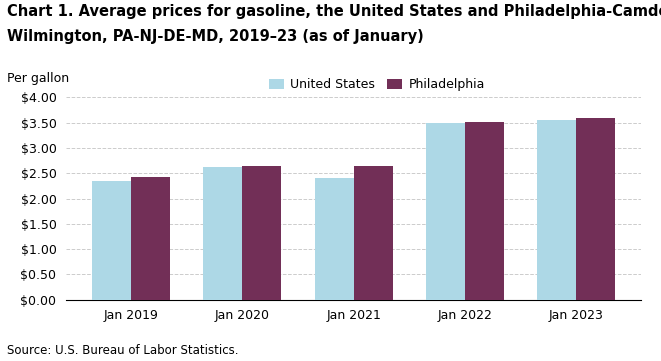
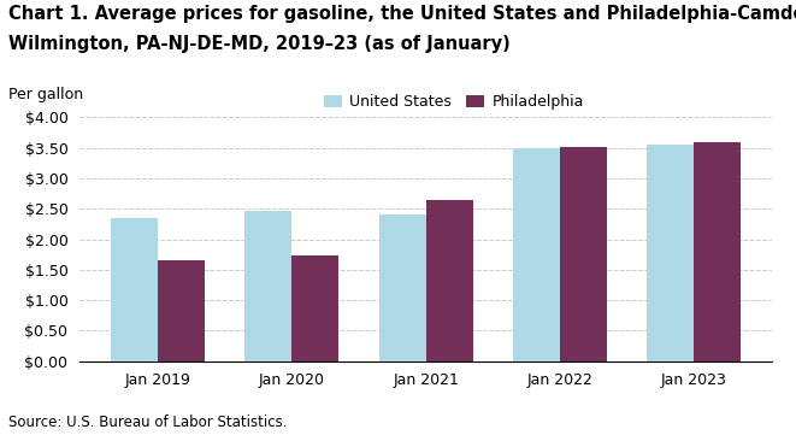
Philadelphia/Jan 2019: $2.43 -> $1.66
United States/Jan 2020: $2.62 -> $2.46
Philadelphia/Jan 2020: $2.65 -> $1.74
